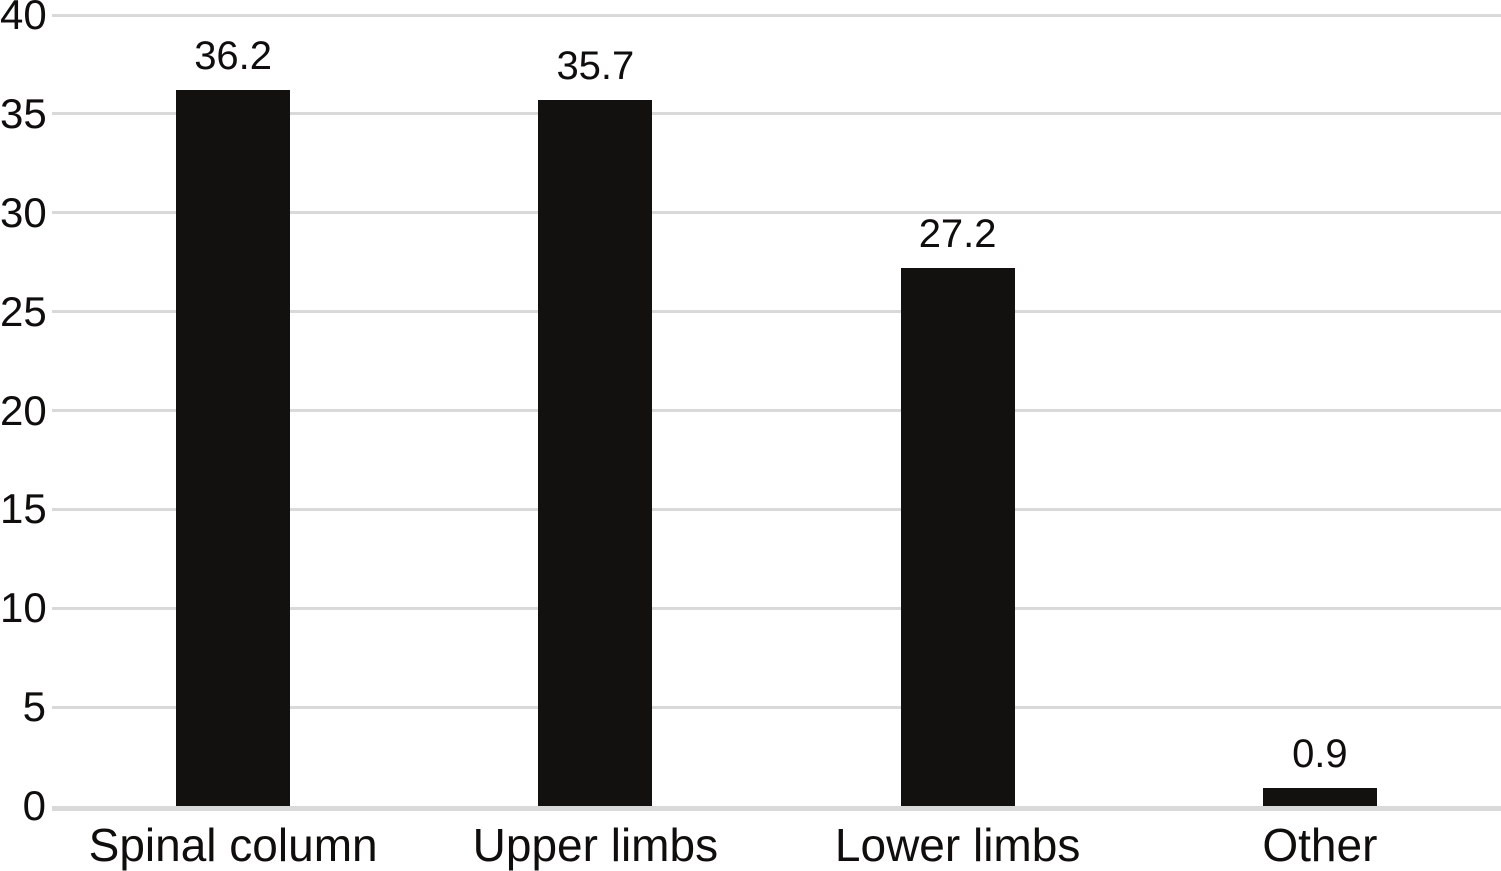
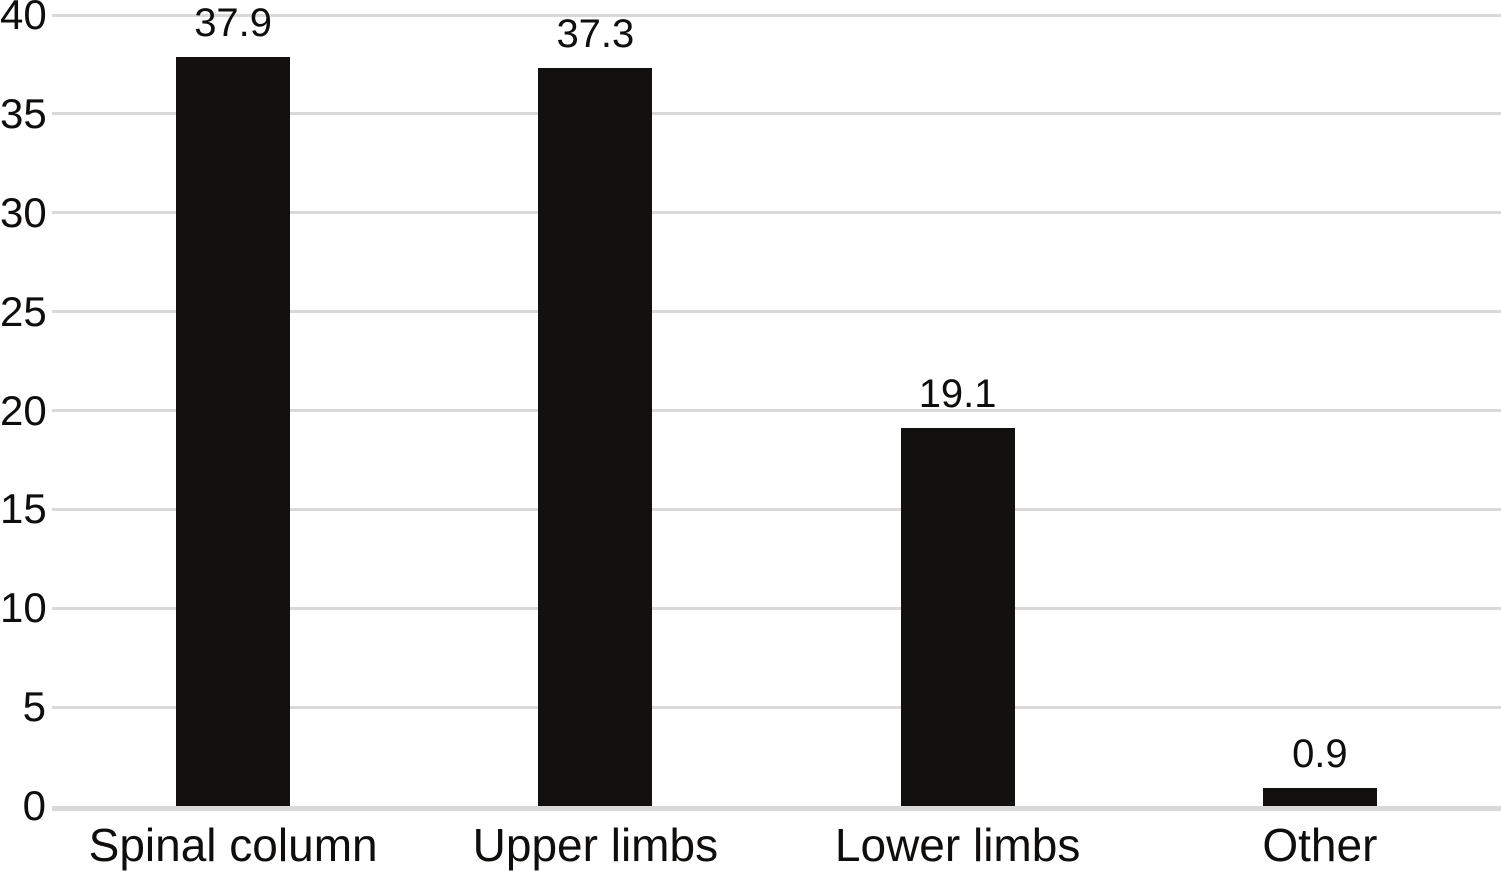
Spinal column: 36.2 -> 37.9
Upper limbs: 35.7 -> 37.3
Lower limbs: 27.2 -> 19.1
